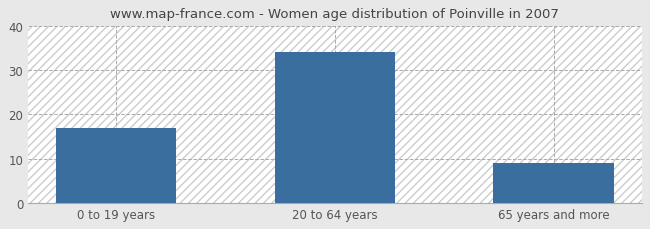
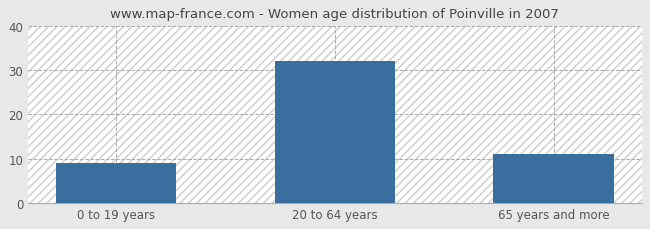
0 to 19 years: 17 -> 9
20 to 64 years: 34 -> 32
65 years and more: 9 -> 11
